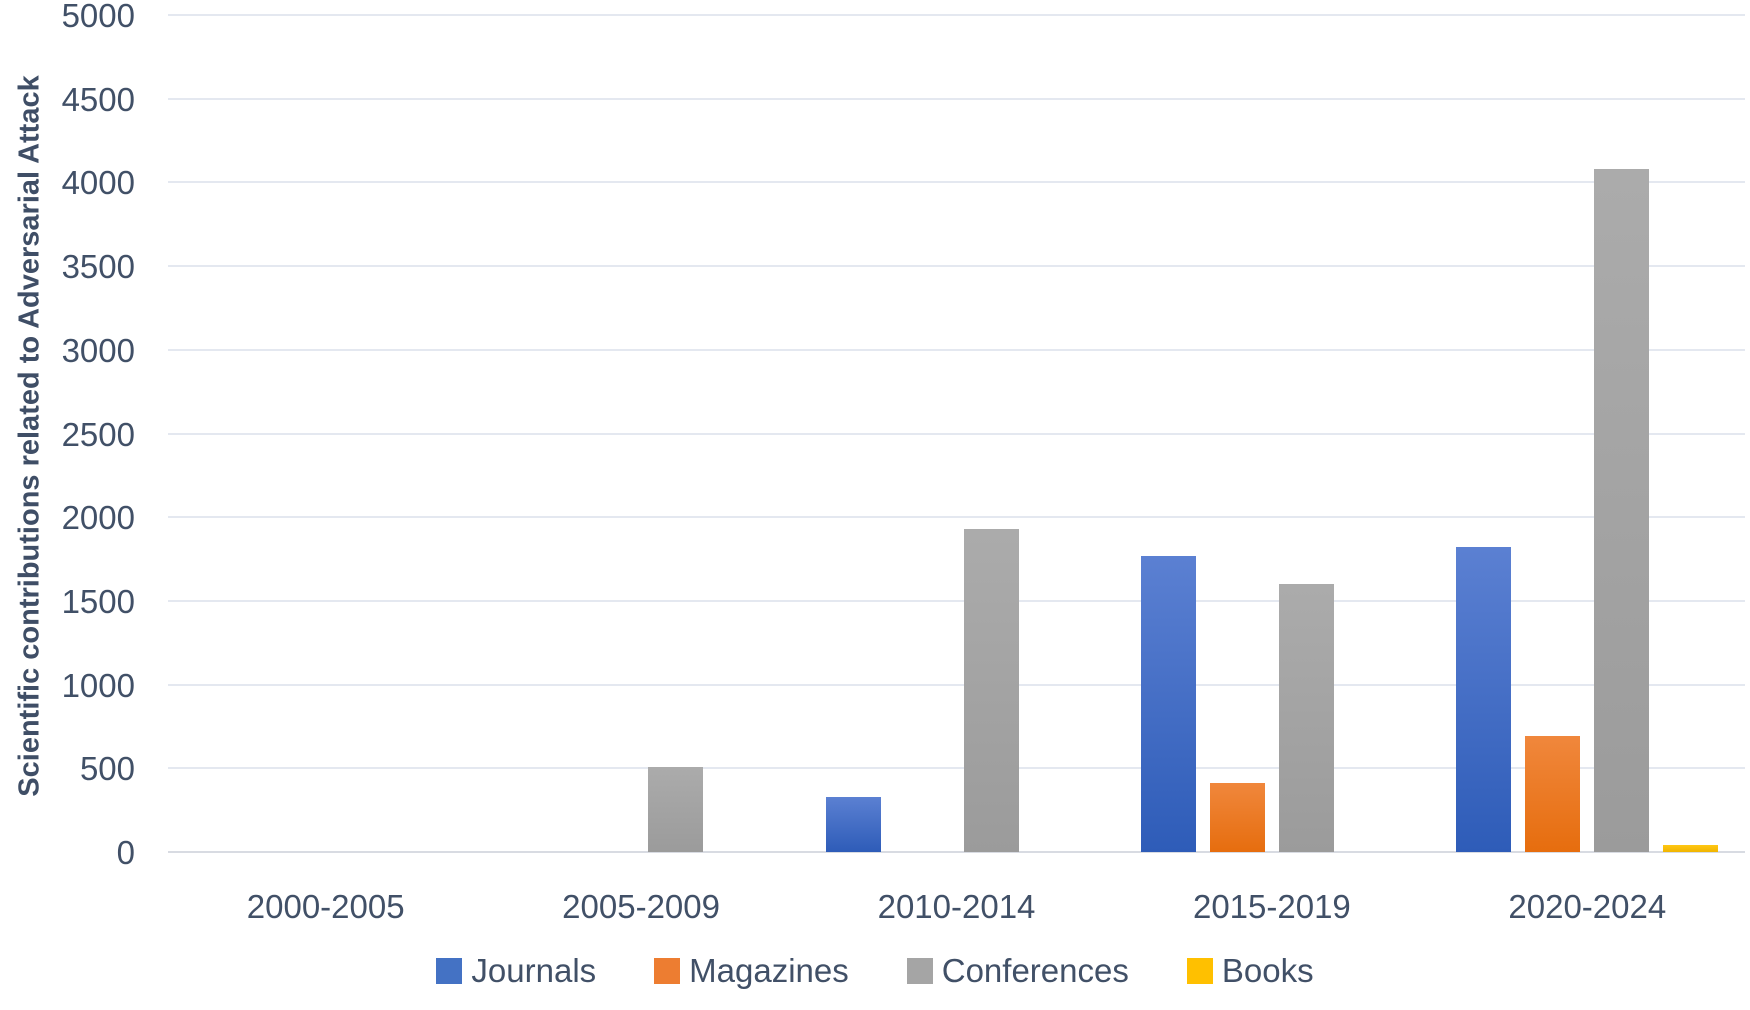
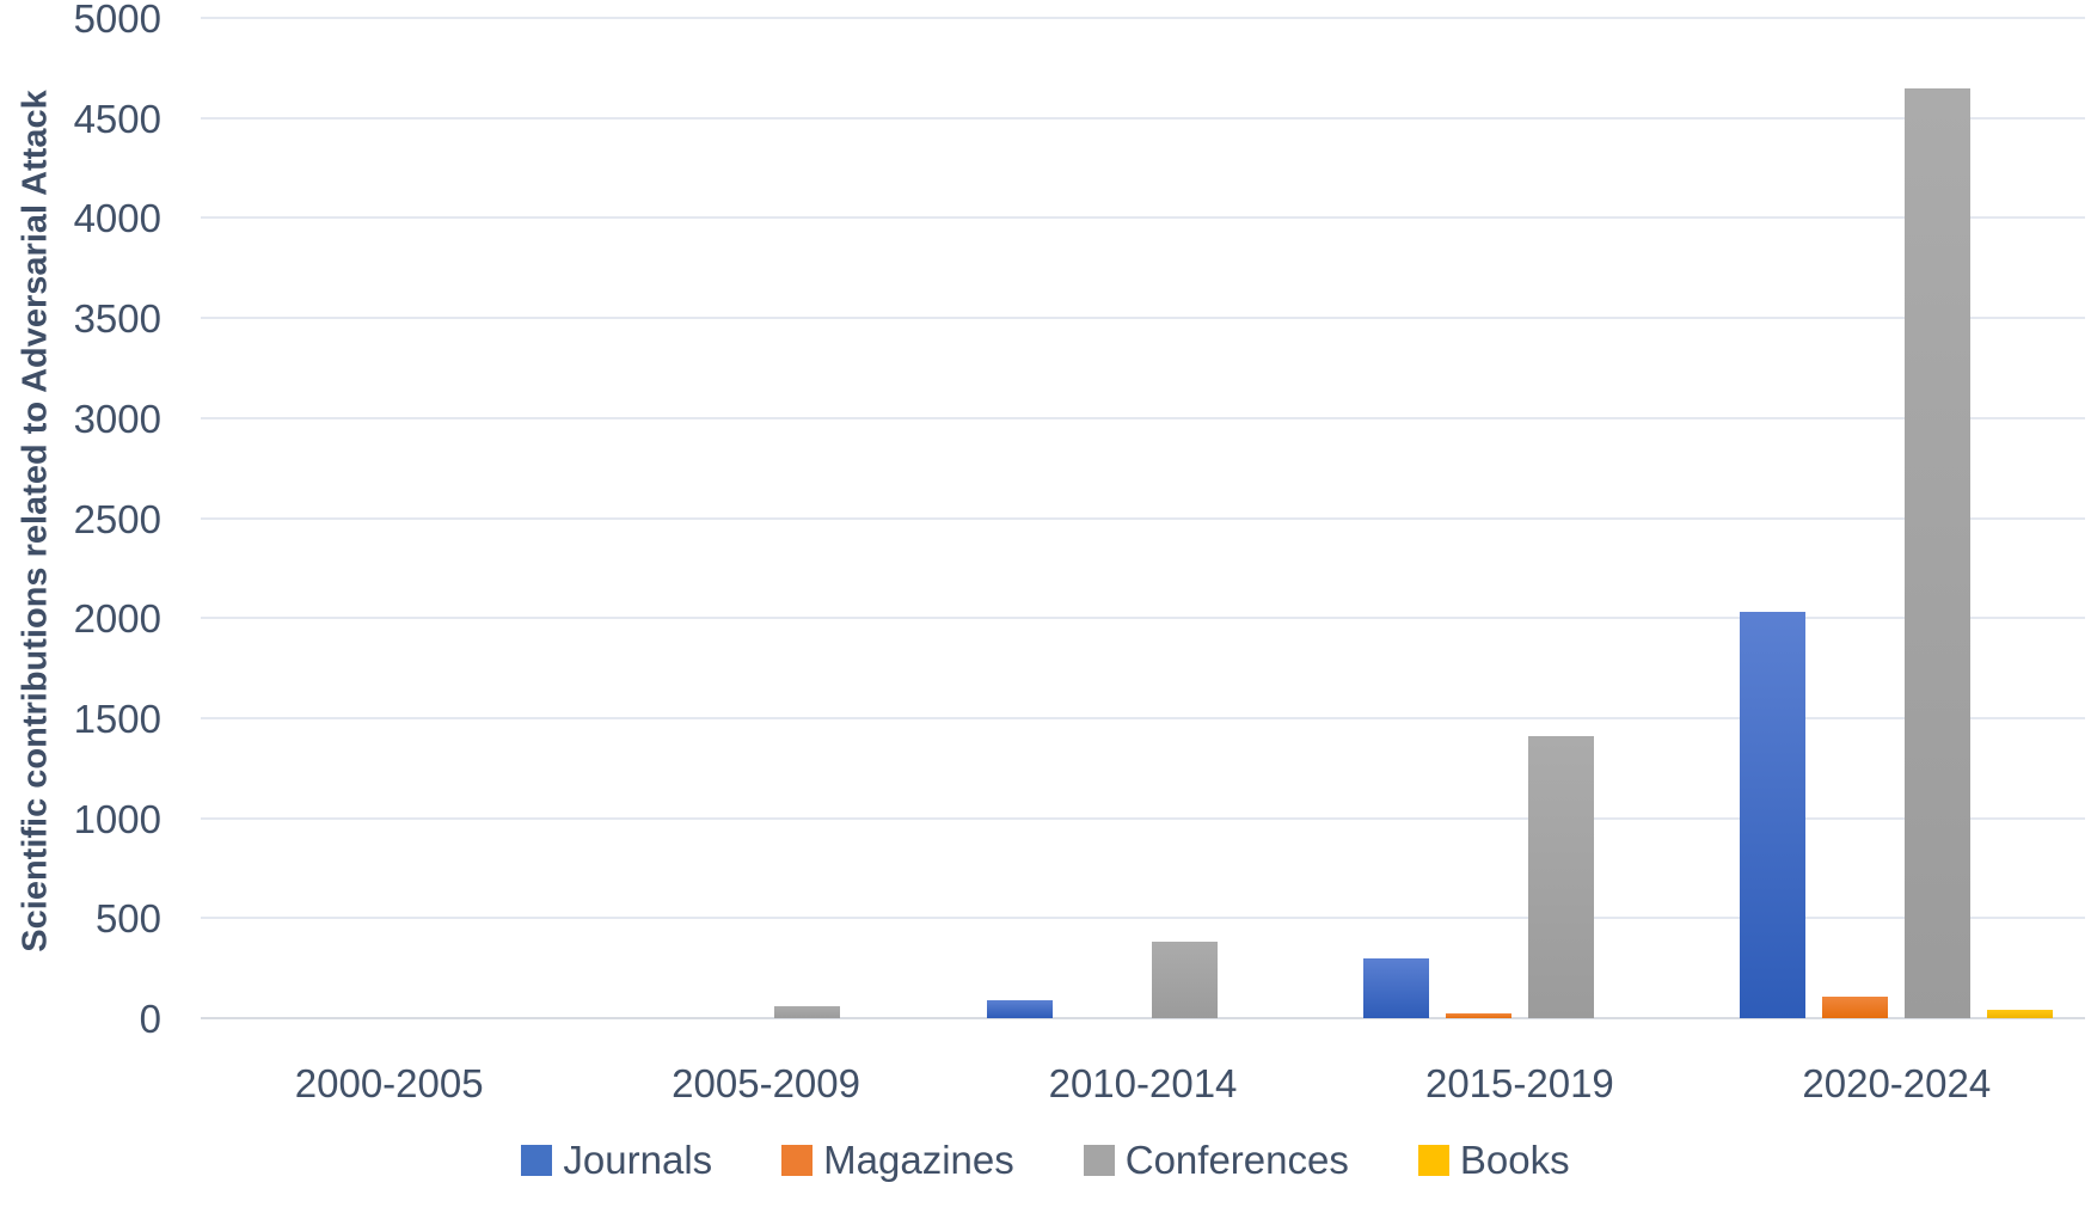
Conferences/2005-2009: 510 -> 60
Journals/2010-2014: 330 -> 90
Conferences/2010-2014: 1930 -> 380
Journals/2015-2019: 1770 -> 300
Magazines/2015-2019: 410 -> 20
Conferences/2015-2019: 1600 -> 1410
Journals/2020-2024: 1820 -> 2030
Magazines/2020-2024: 690 -> 110
Conferences/2020-2024: 4080 -> 4650
